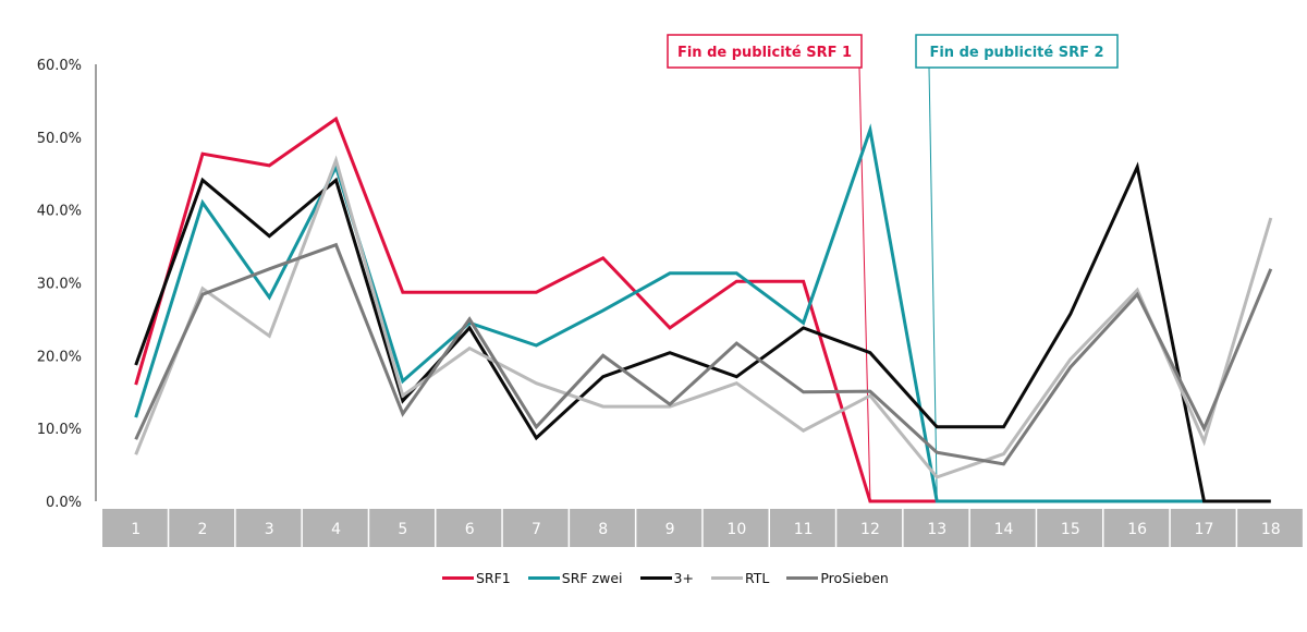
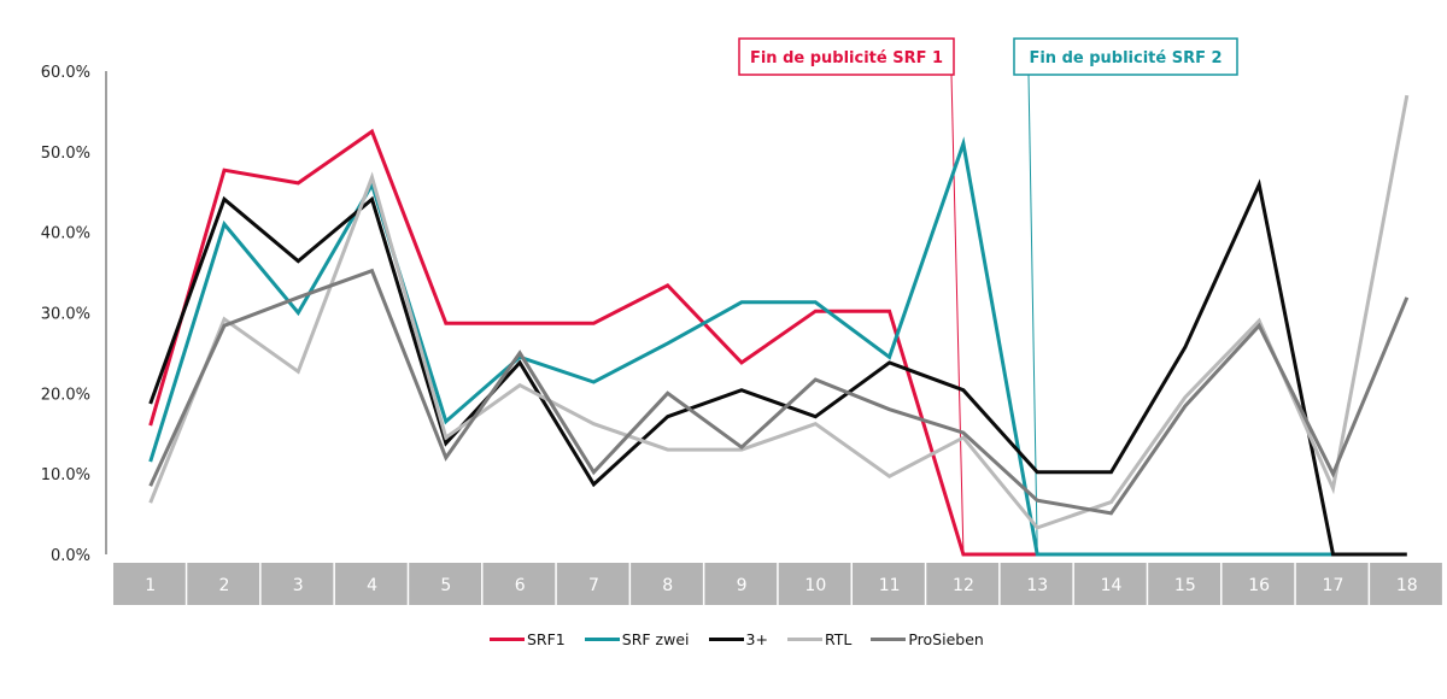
SRF zwei/3: 28% -> 30%
ProSieben/11: 15% -> 18%
RTL/18: 39% -> 57%
